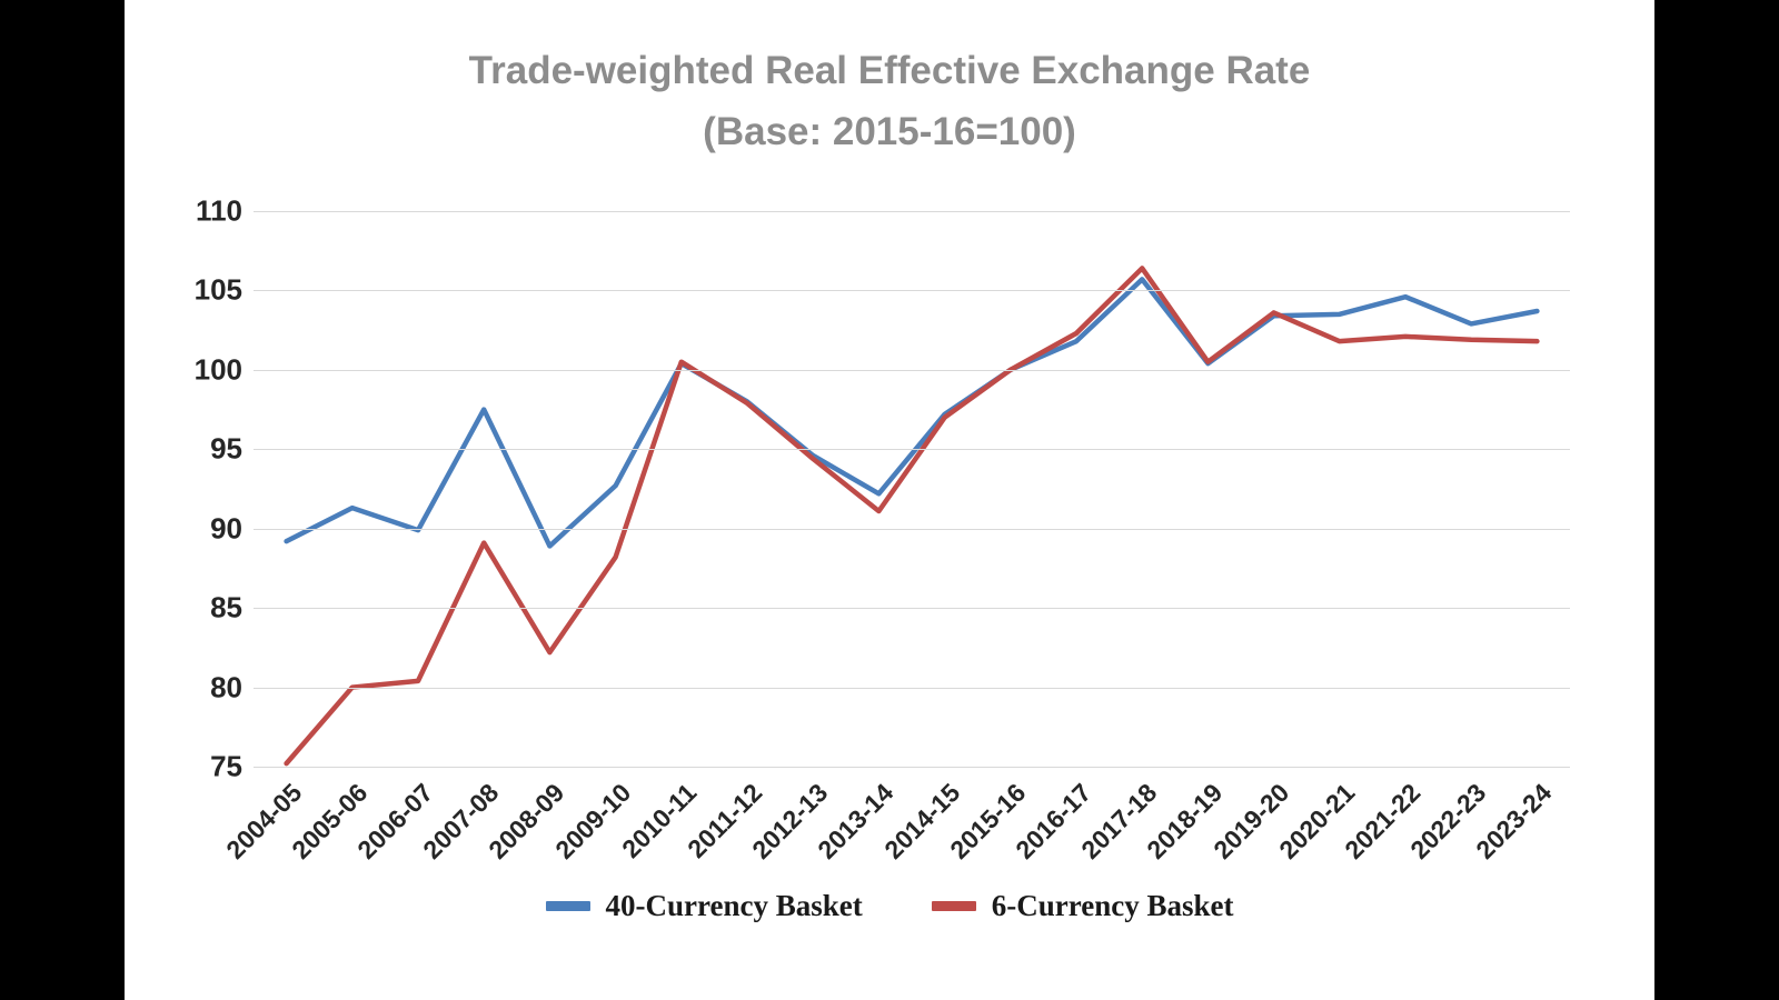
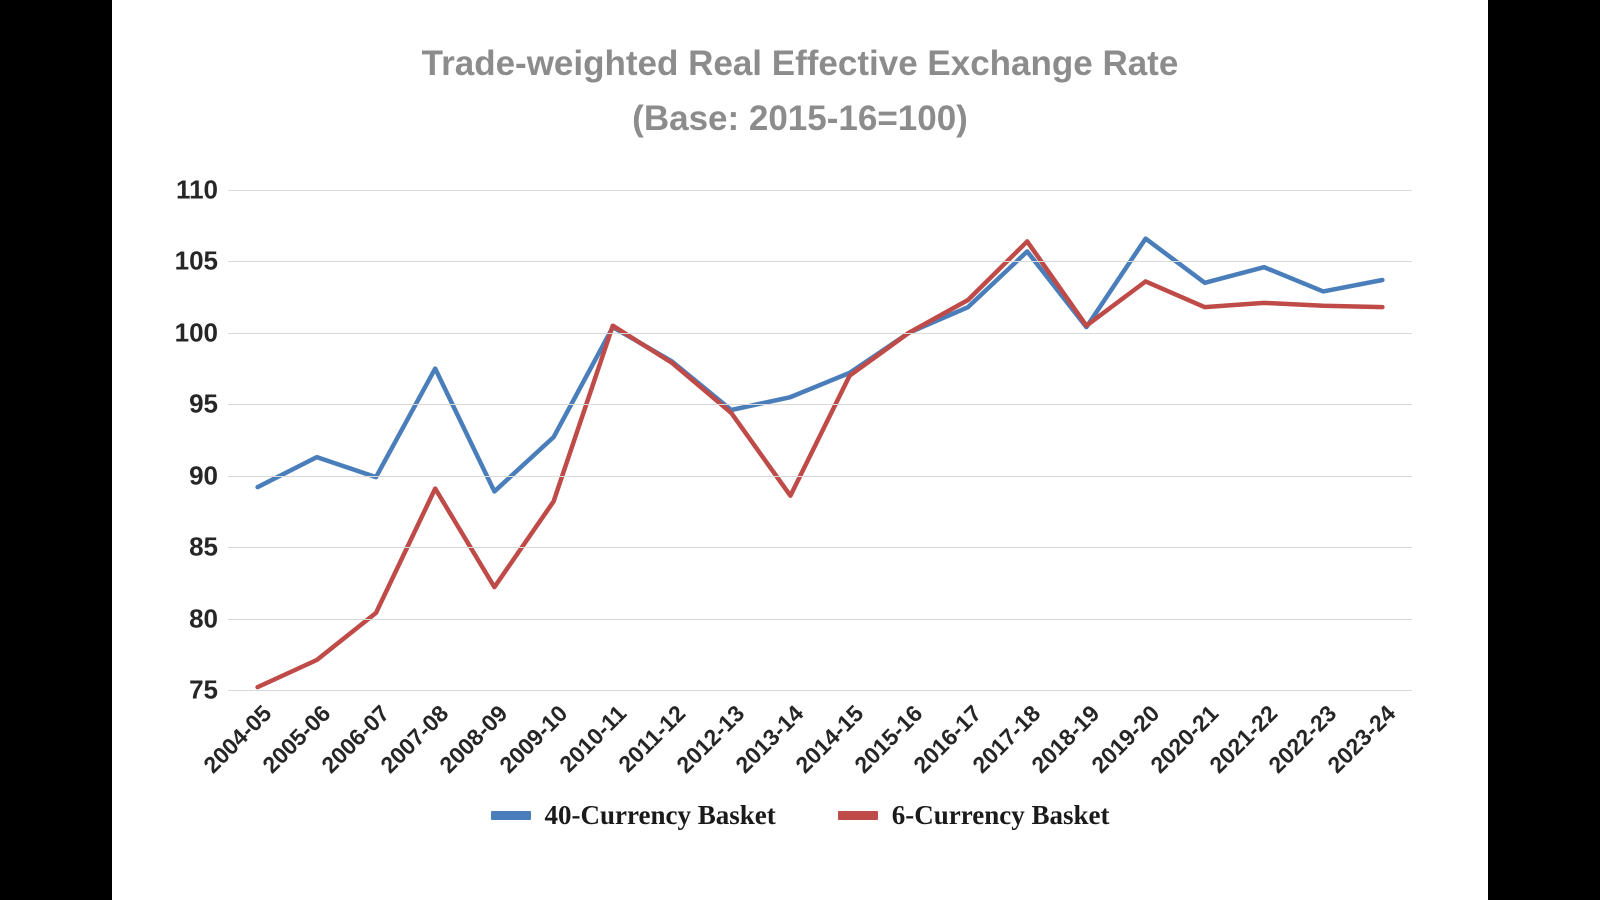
6-Currency Basket/2005-06: 80.0 -> 77.1
40-Currency Basket/2013-14: 92.2 -> 95.5
6-Currency Basket/2013-14: 91.1 -> 88.6
40-Currency Basket/2019-20: 103.4 -> 106.6
